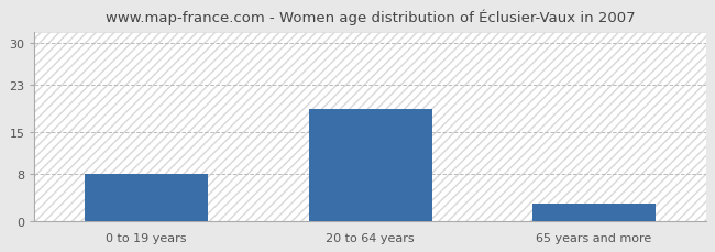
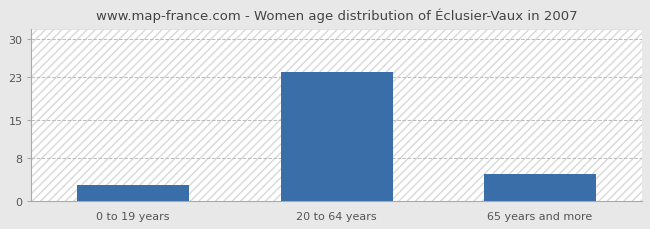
0 to 19 years: 8 -> 3
20 to 64 years: 19 -> 24
65 years and more: 3 -> 5
